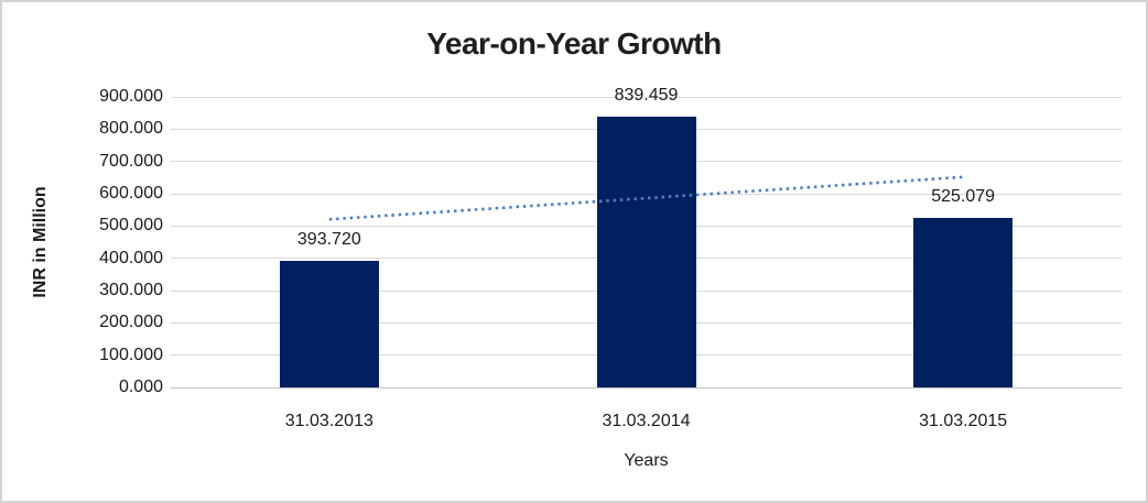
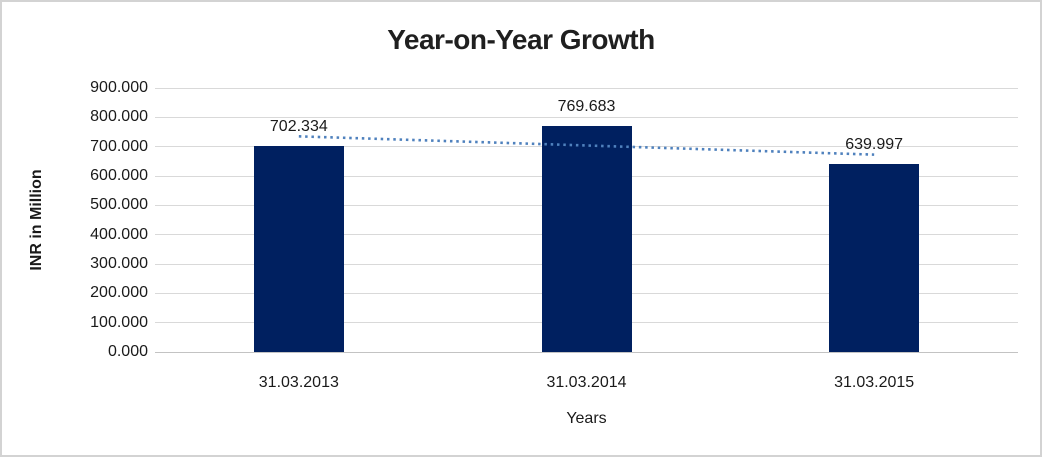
31.03.2013: 393.720 -> 702.334
31.03.2014: 839.459 -> 769.683
31.03.2015: 525.079 -> 639.997
